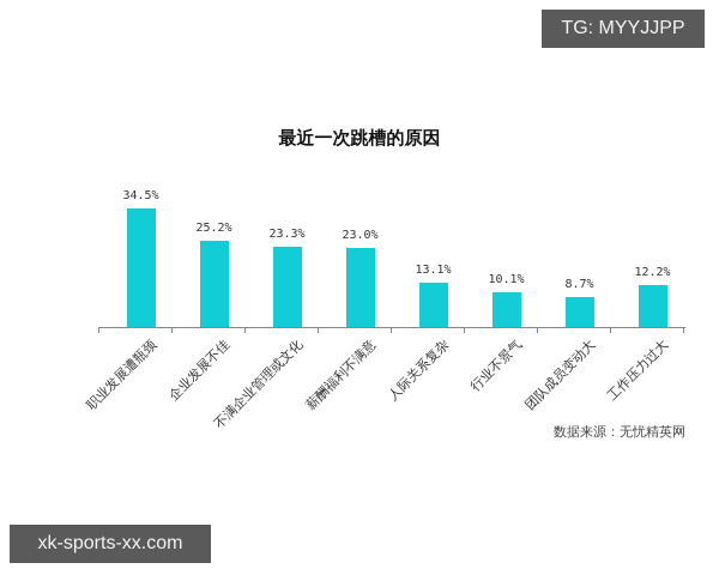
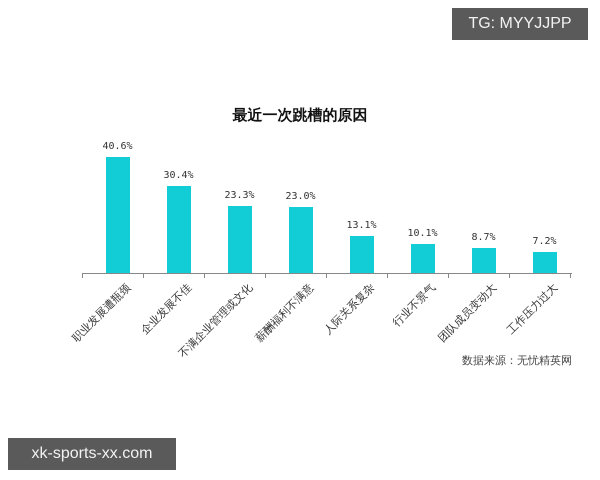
职业发展遭瓶颈: 34.5% -> 40.6%
企业发展不佳: 25.2% -> 30.4%
工作压力过大: 12.2% -> 7.2%
